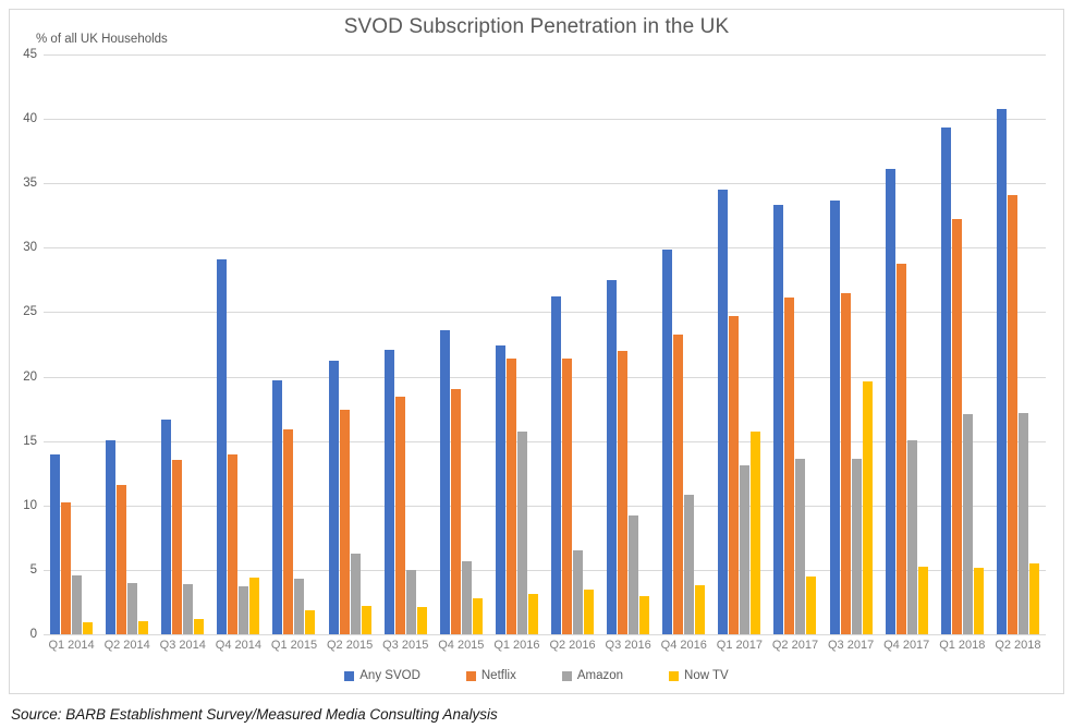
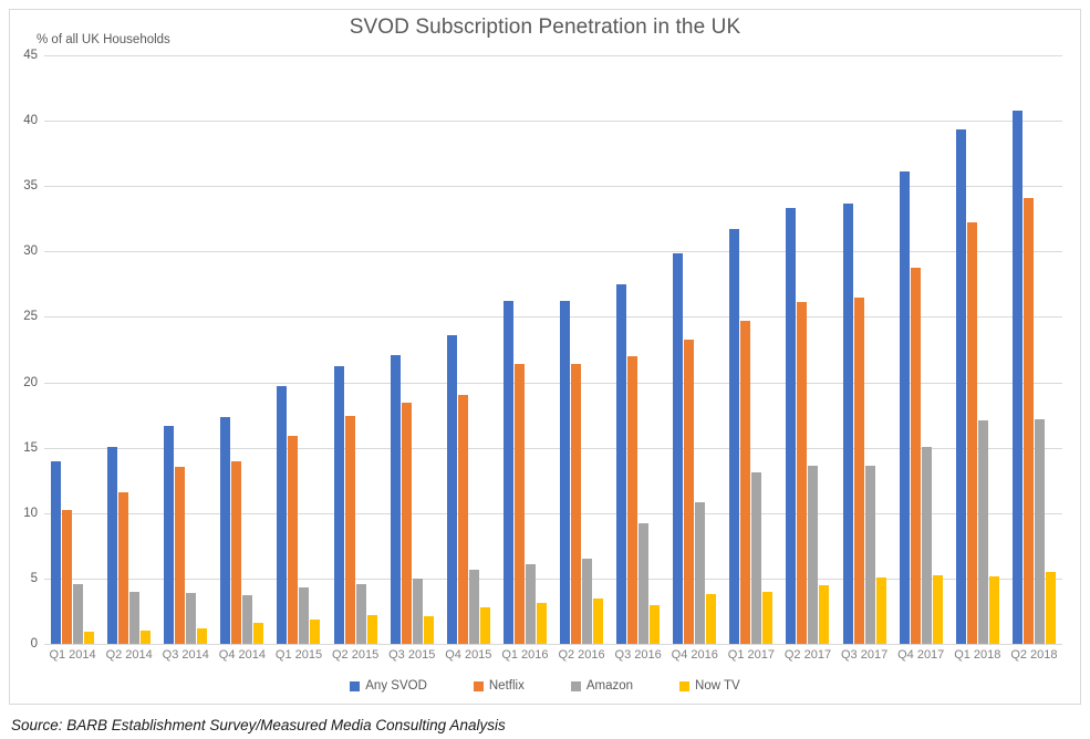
Any SVOD/Q4 2014: 29.1 -> 17.3
Now TV/Q4 2014: 4.4 -> 1.6
Amazon/Q2 2015: 6.3 -> 4.5
Any SVOD/Q1 2016: 22.4 -> 26.2
Amazon/Q1 2016: 15.7 -> 6.1
Any SVOD/Q1 2017: 34.5 -> 31.7
Now TV/Q1 2017: 15.7 -> 4.0
Now TV/Q3 2017: 19.6 -> 5.1
